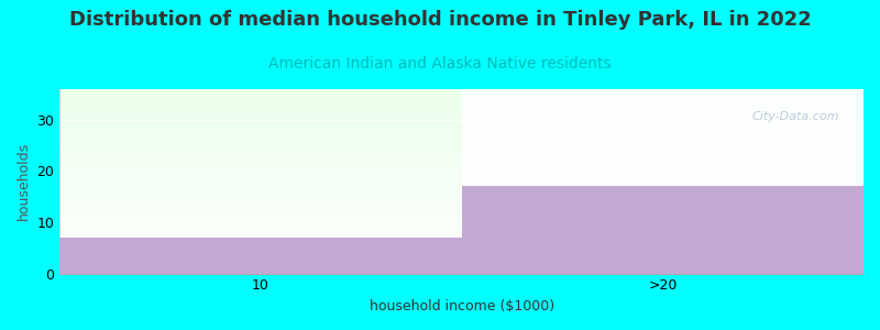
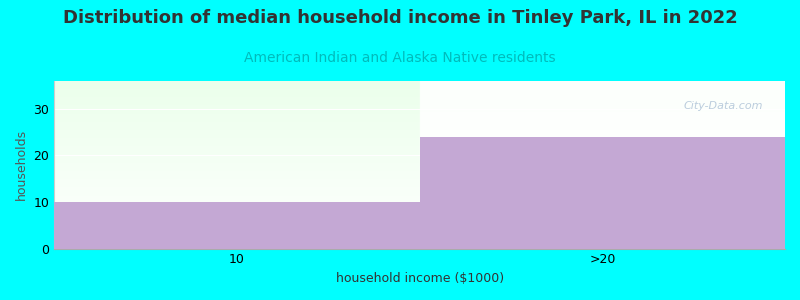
10: 7 -> 10
>20: 17 -> 24
